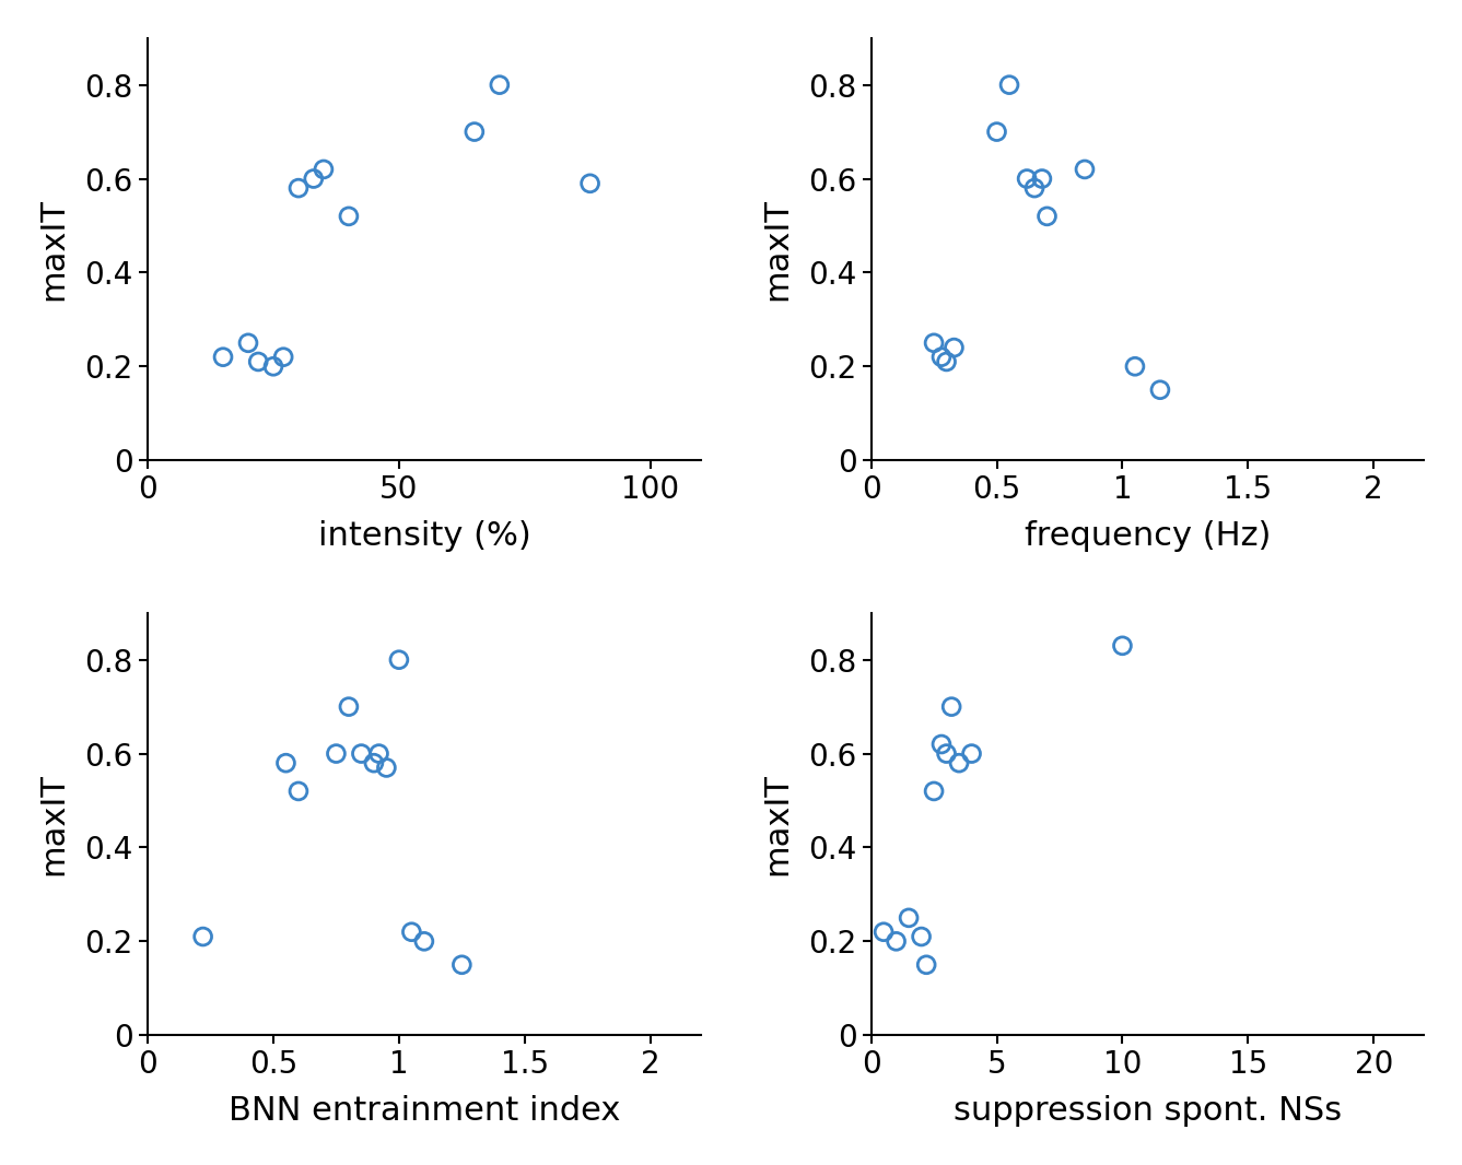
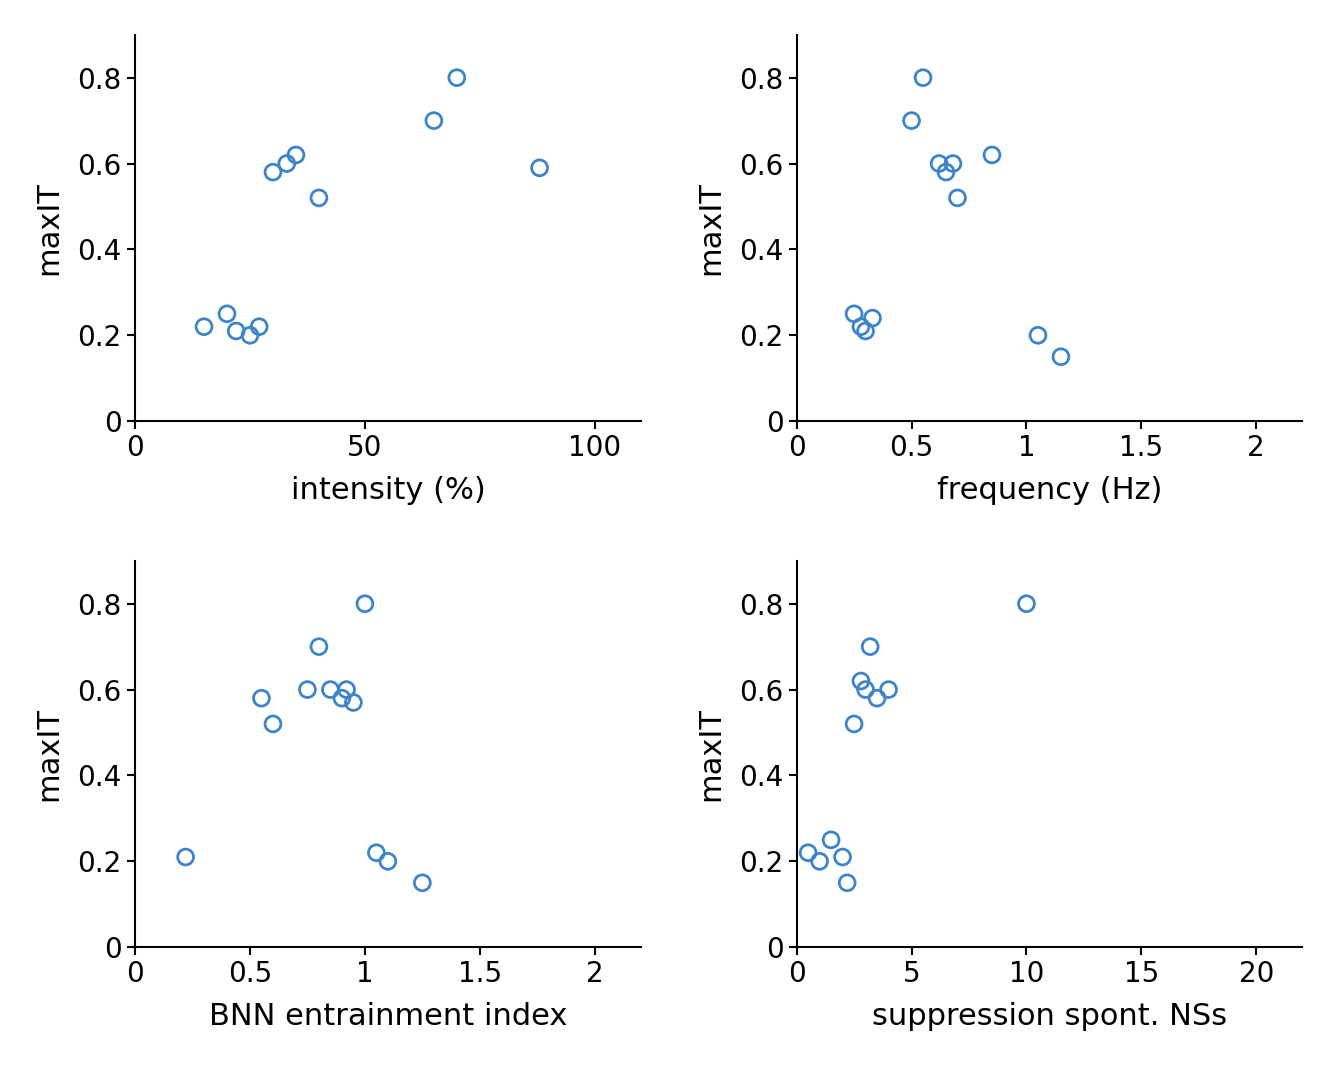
10: 0.83 -> 0.80
